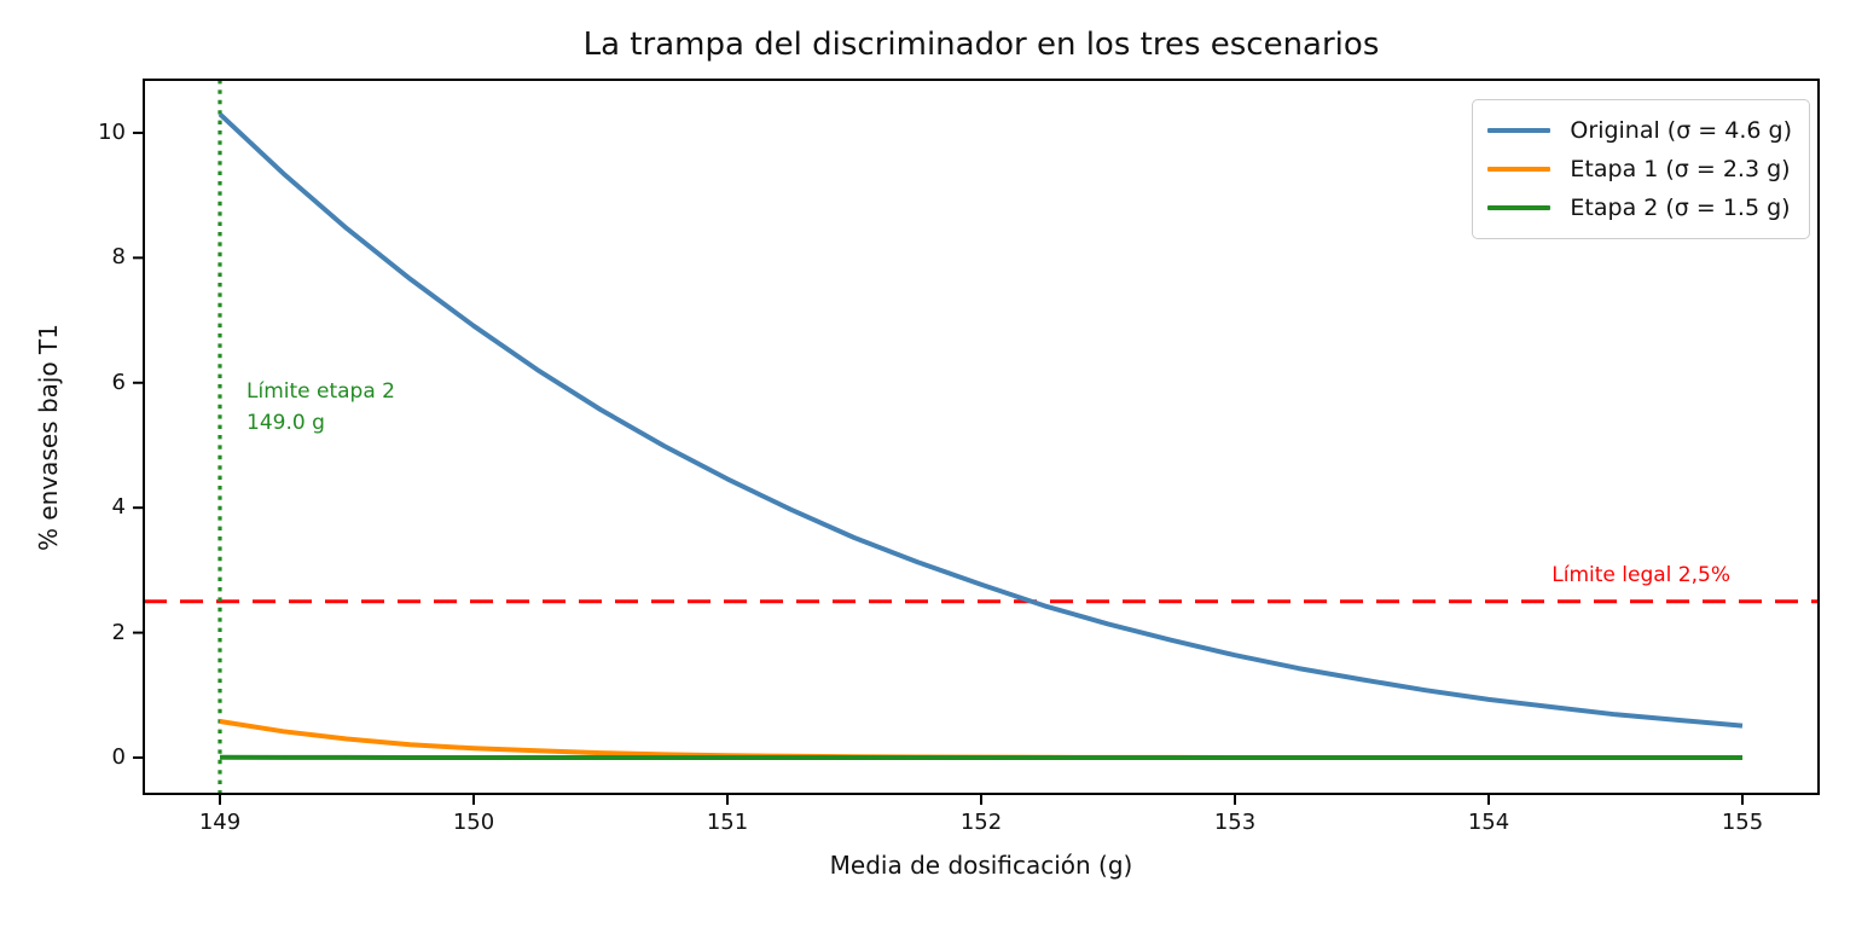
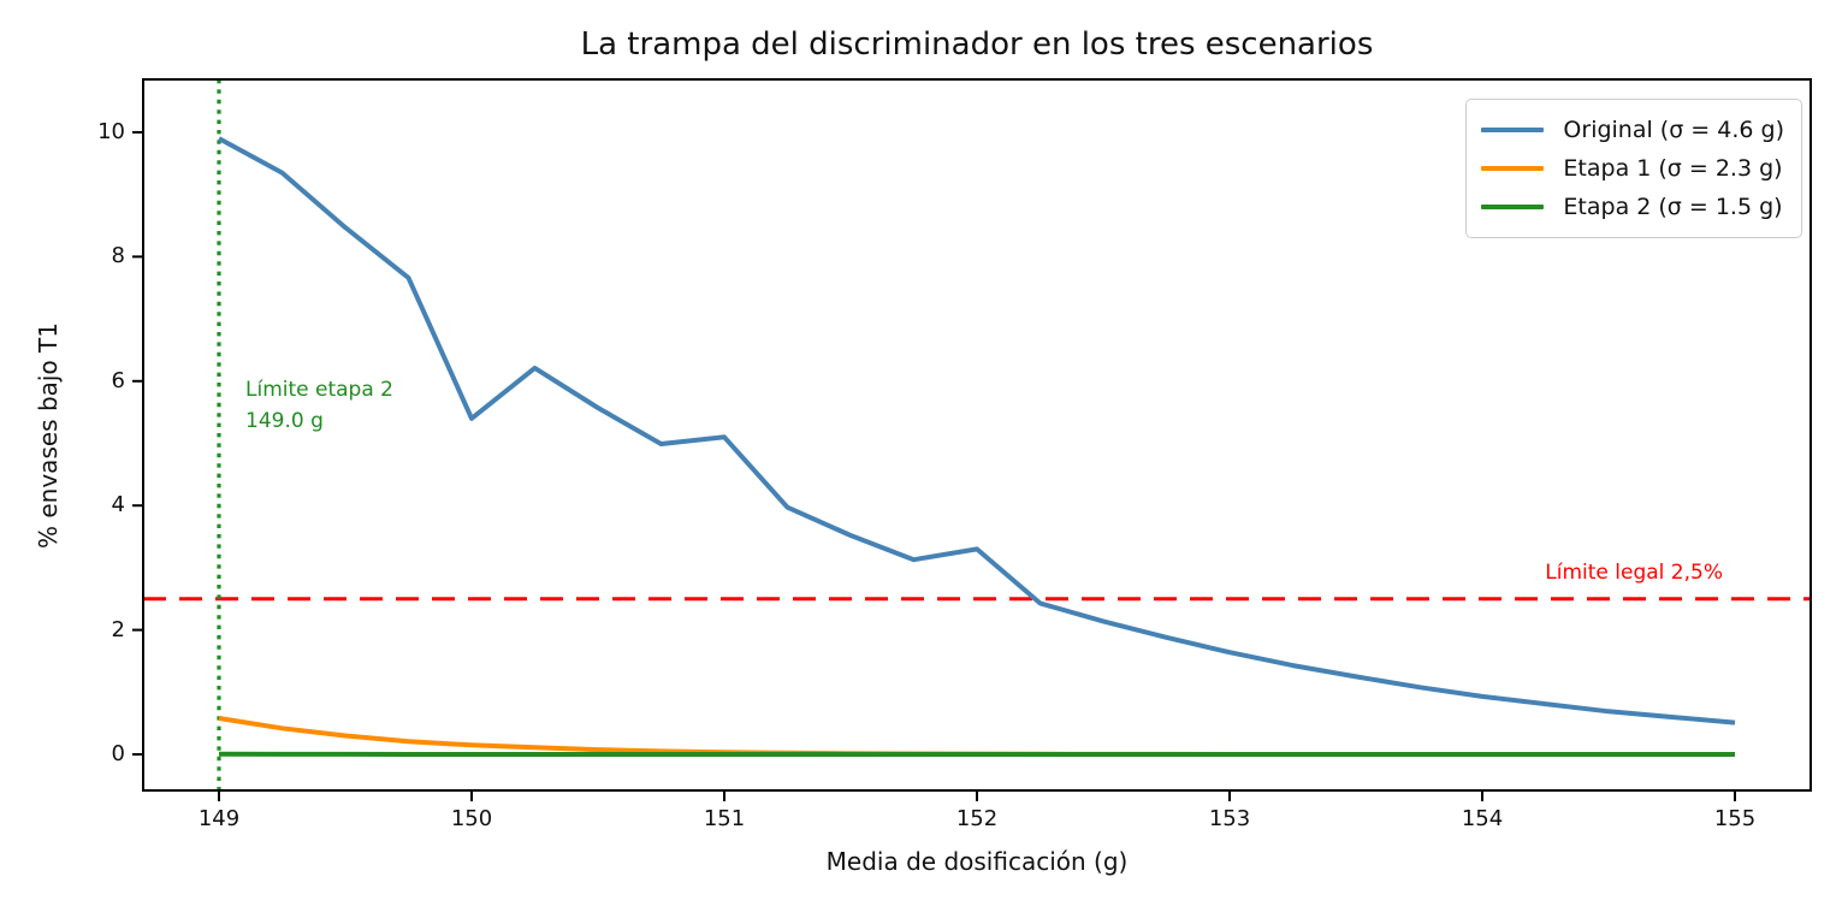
Original (σ = 4.6 g)/149: 10.3 -> 9.9
Original (σ = 4.6 g)/150: 6.9 -> 5.4
Original (σ = 4.6 g)/151: 4.5 -> 5.1
Original (σ = 4.6 g)/152: 2.8 -> 3.3
